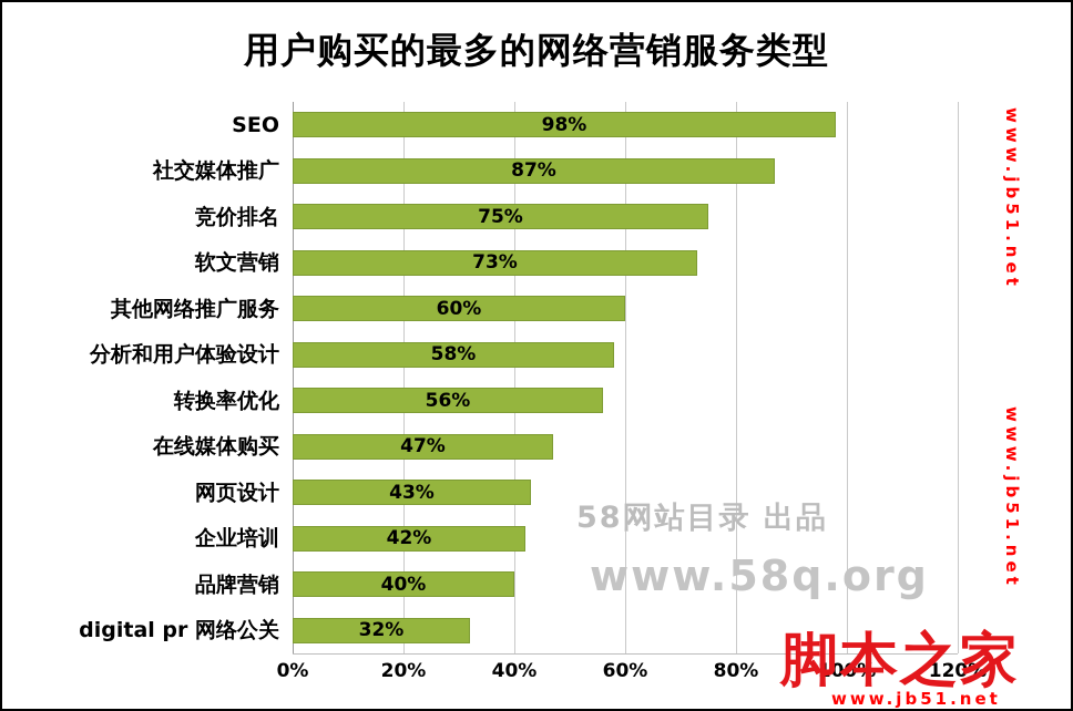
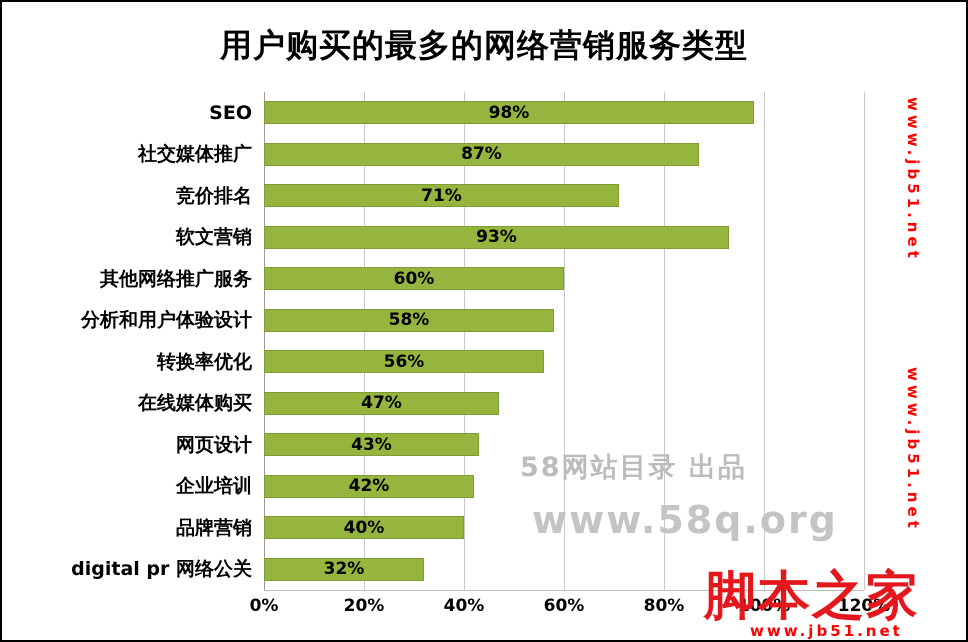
竞价排名: 75% -> 71%
软文营销: 73% -> 93%
